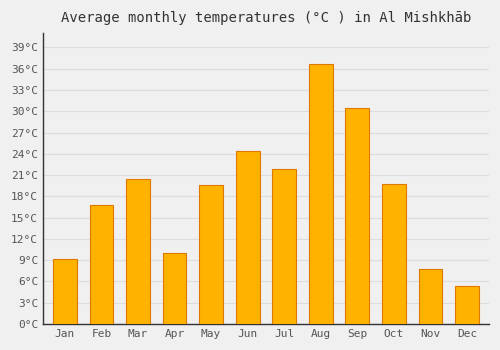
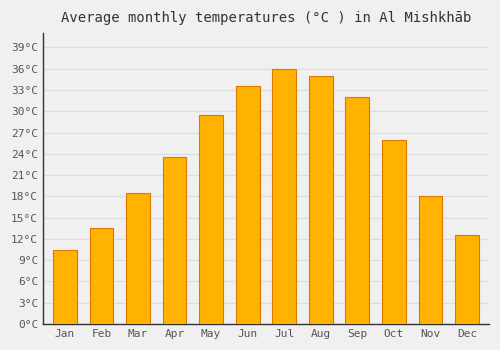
Jan: 9.2°C -> 10.5°C
Feb: 16.8°C -> 13.5°C
Mar: 20.4°C -> 18.5°C
Apr: 10.0°C -> 23.5°C
May: 19.6°C -> 29.5°C
Jun: 24.4°C -> 33.5°C
Jul: 21.8°C -> 36.0°C
Aug: 36.6°C -> 35.0°C
Sep: 30.4°C -> 32.0°C
Oct: 19.8°C -> 26.0°C
Nov: 7.8°C -> 18.0°C
Dec: 5.4°C -> 12.5°C
